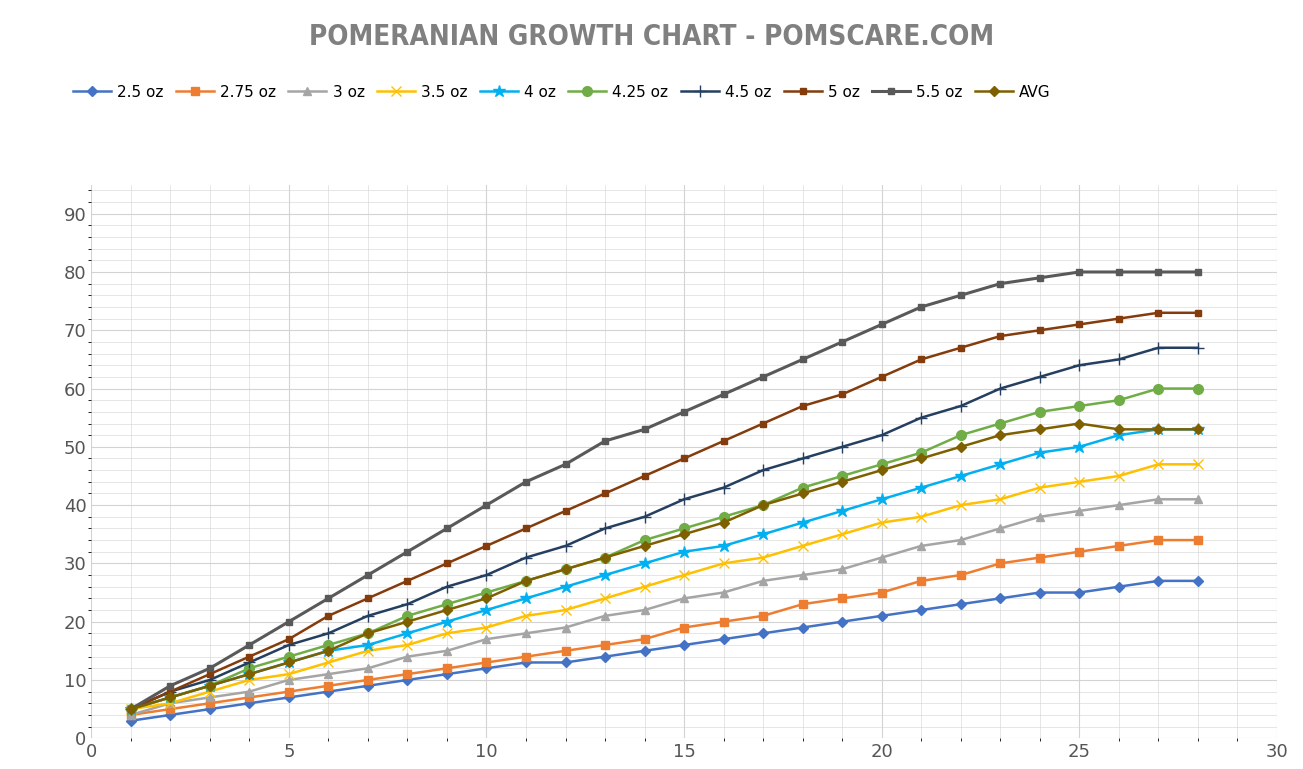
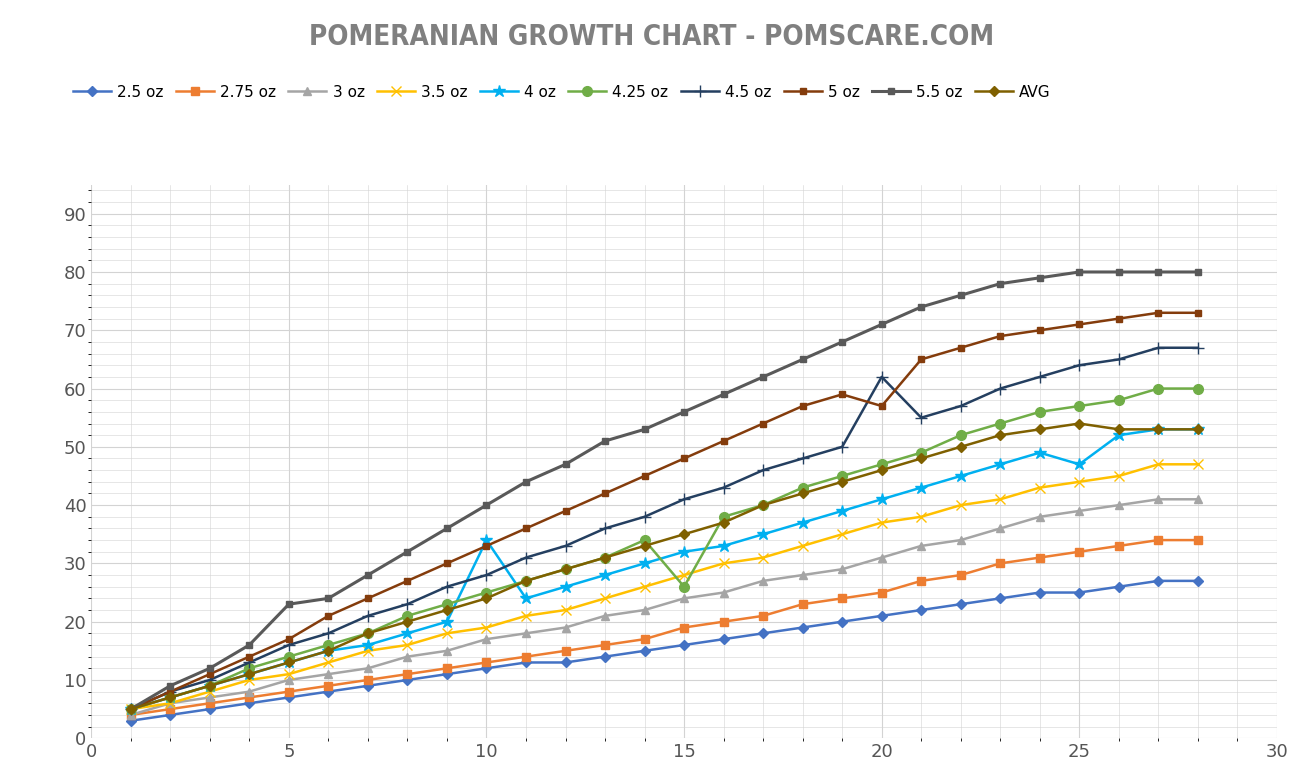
5.5 oz/5: 20 -> 23
4 oz/10: 22 -> 34
4.25 oz/15: 36 -> 26
4.5 oz/20: 52 -> 62
5 oz/20: 62 -> 57
4 oz/25: 50 -> 47
